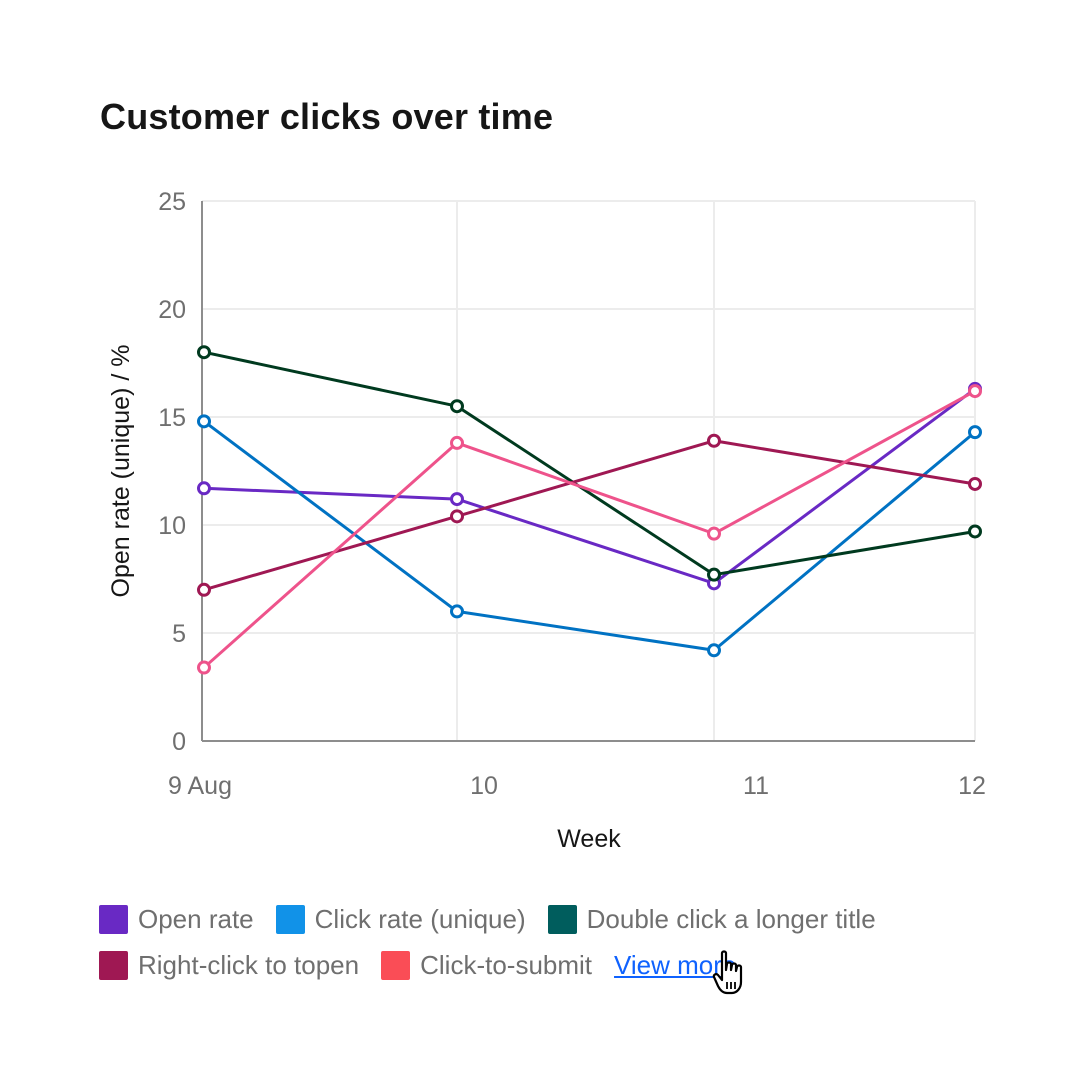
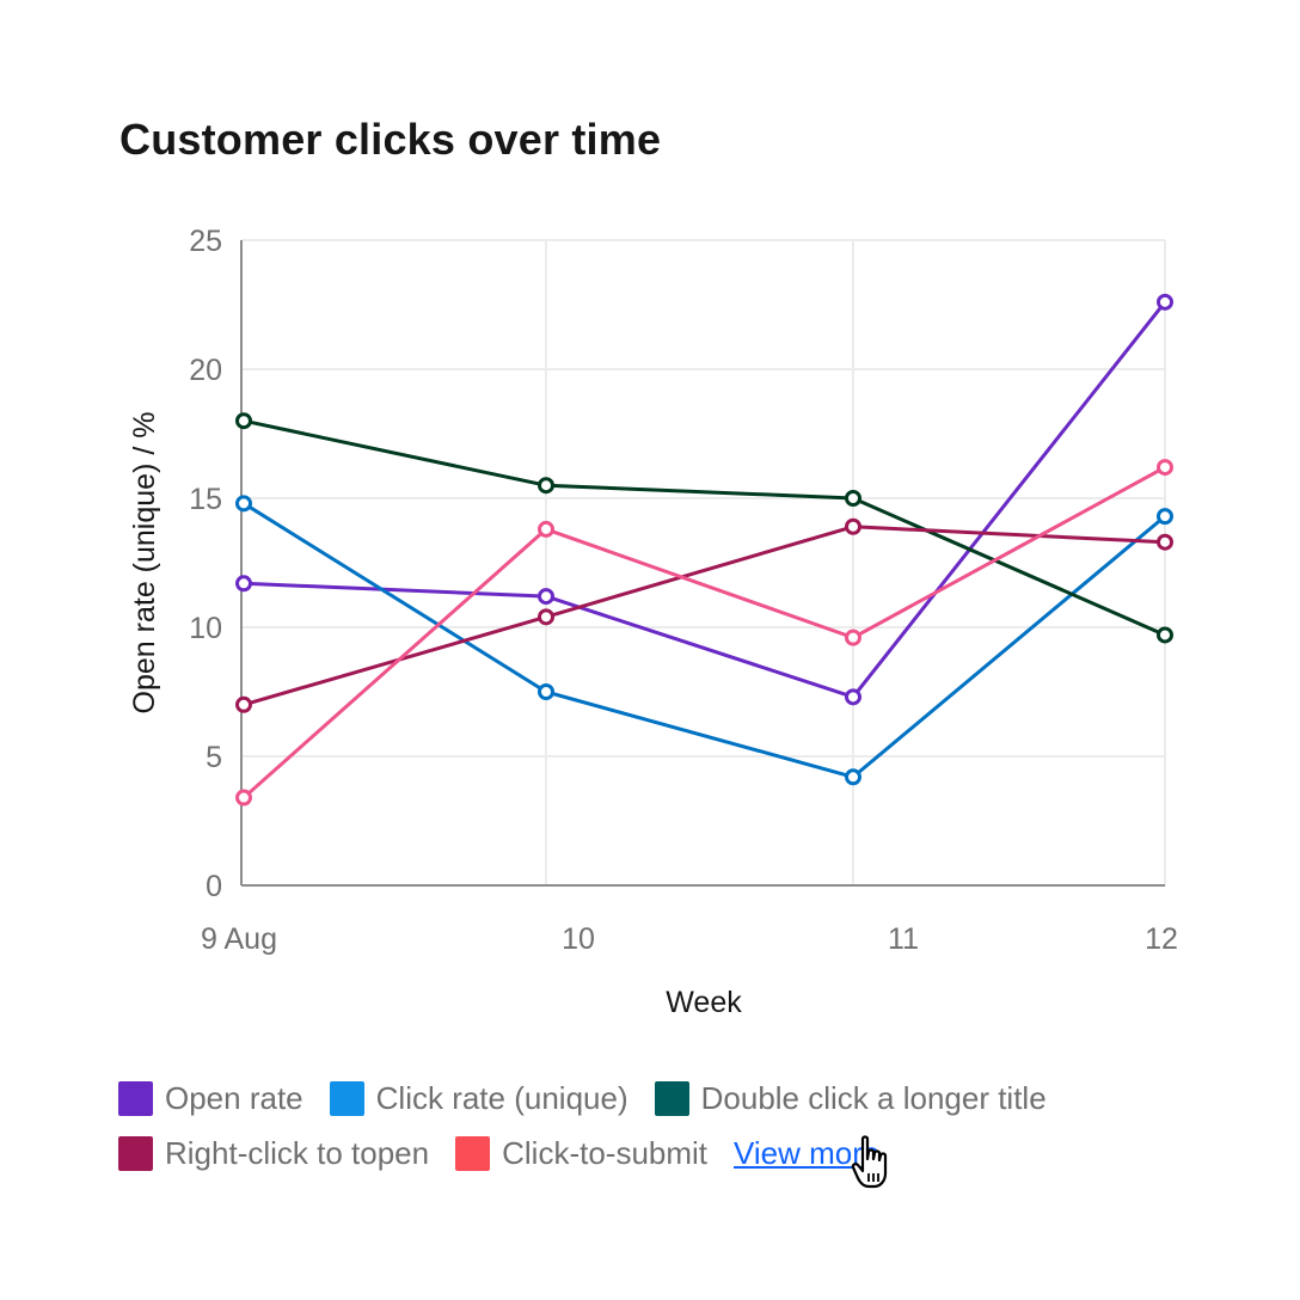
Click rate (unique)/10: 6.0 -> 7.5
Double click a longer title/11: 7.7 -> 15.0
Open rate/12: 16.3 -> 22.6
Right-click to topen/12: 11.9 -> 13.3
